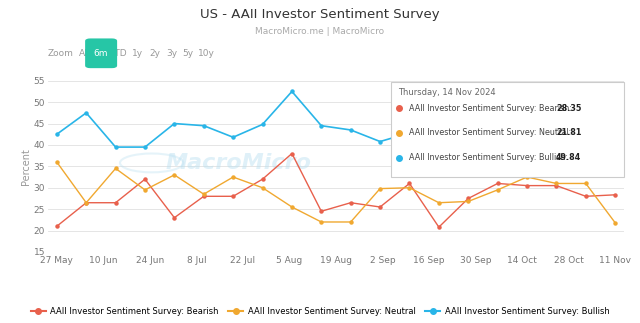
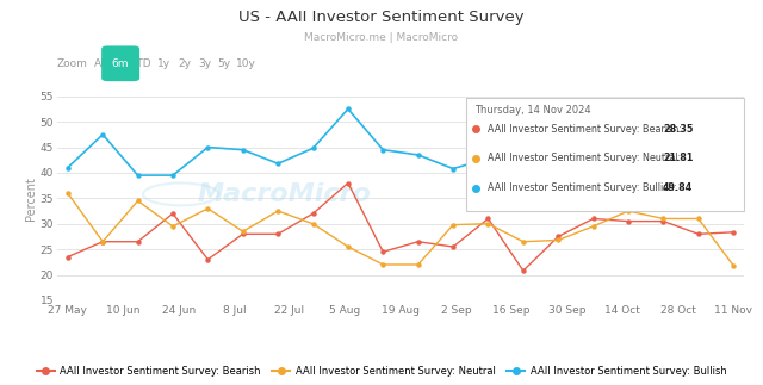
AAII Investor Sentiment Survey: Bearish/27 May: 21.0 -> 23.5
AAII Investor Sentiment Survey: Bullish/27 May: 42.5 -> 41.0
